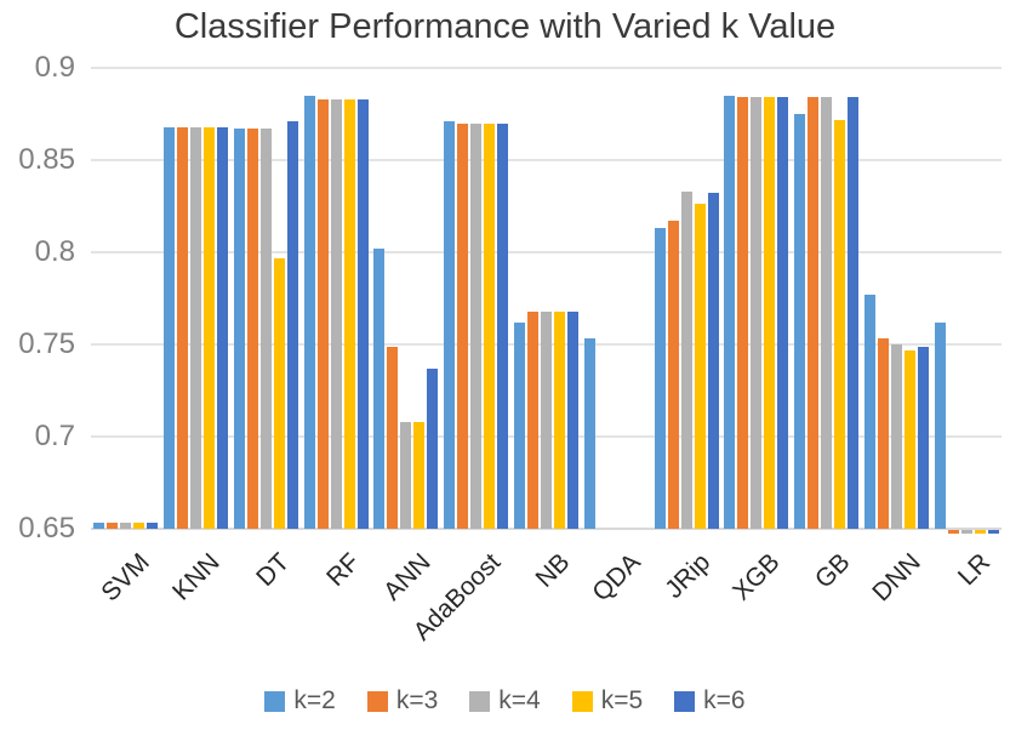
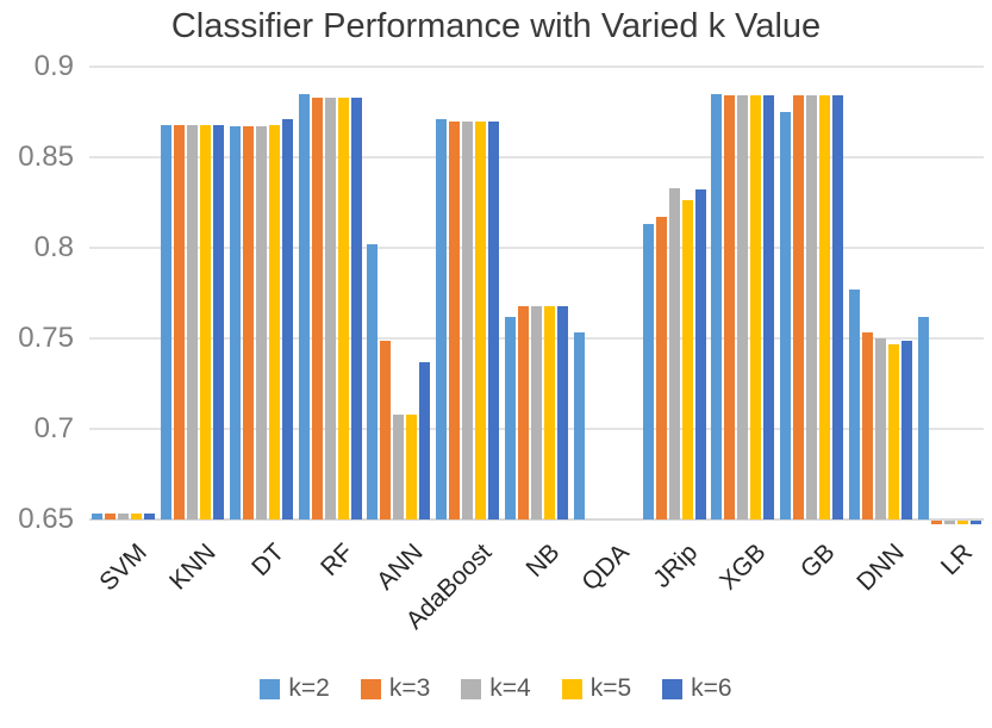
k=5/DT: 0.797 -> 0.868
k=5/GB: 0.872 -> 0.884
